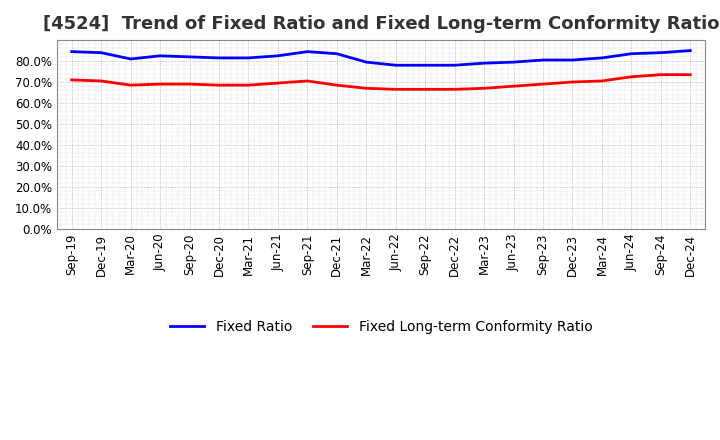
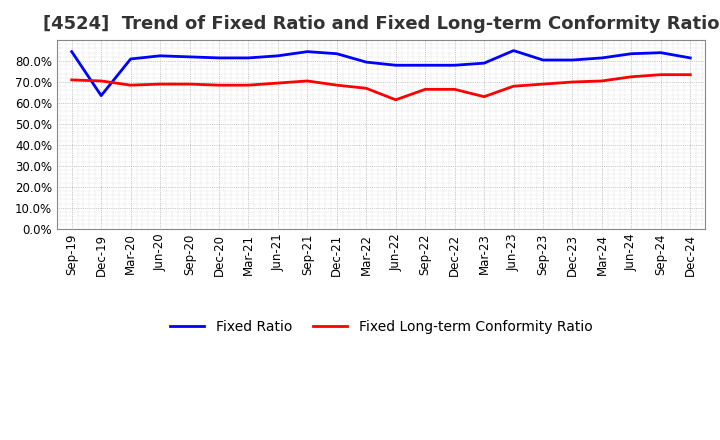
Fixed Ratio/Dec-19: 84.0% -> 63.5%
Fixed Long-term Conformity Ratio/Jun-22: 66.5% -> 61.5%
Fixed Long-term Conformity Ratio/Mar-23: 67.0% -> 63.0%
Fixed Ratio/Jun-23: 79.5% -> 85.0%
Fixed Ratio/Dec-24: 85.0% -> 81.5%
